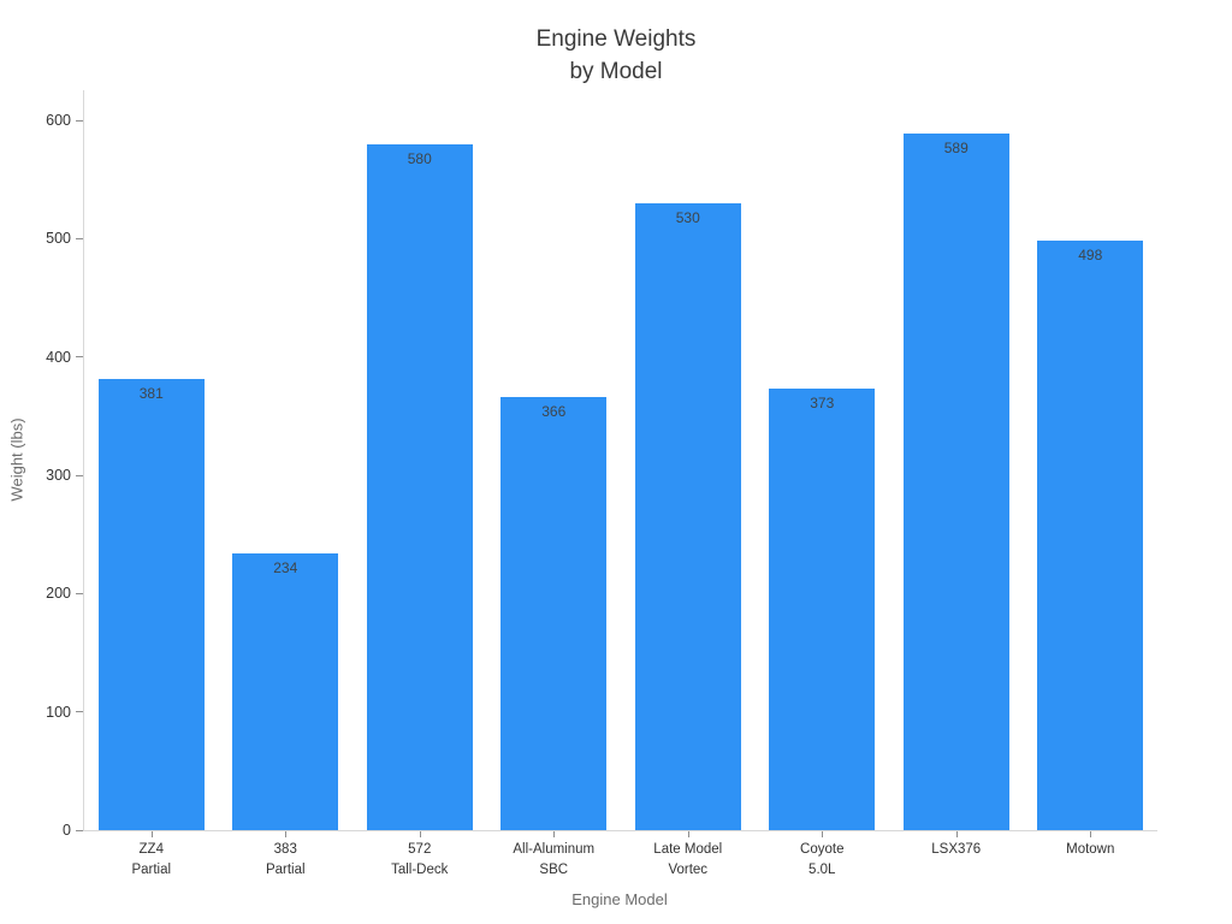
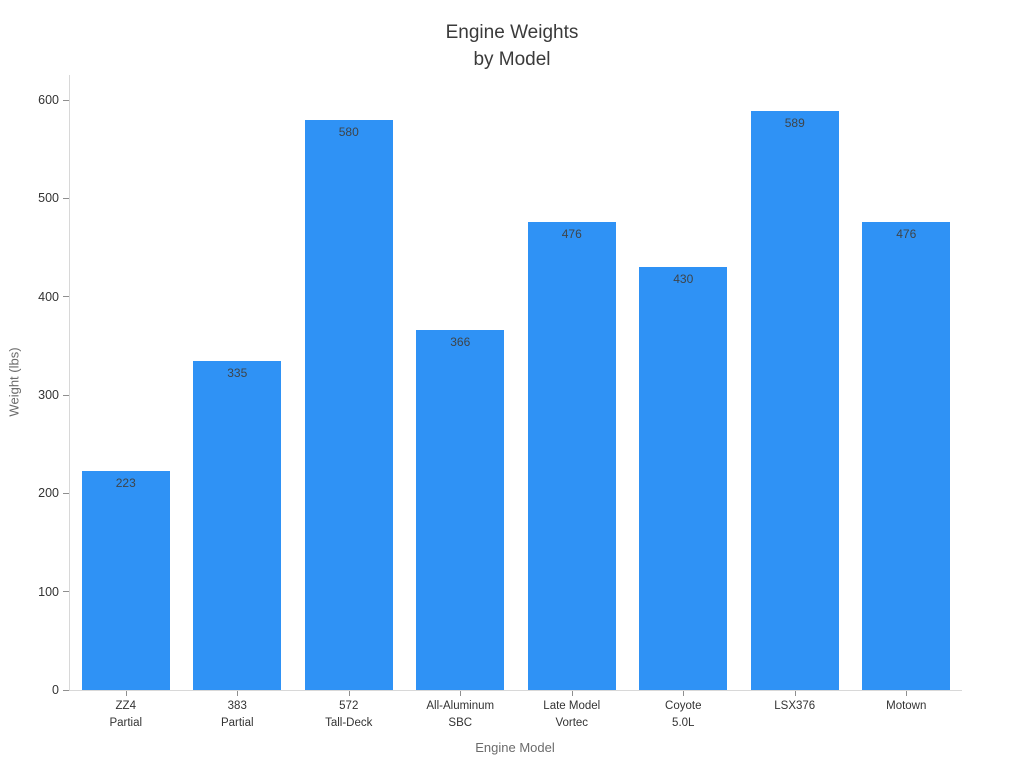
ZZ4 Partial: 381 -> 223
383 Partial: 234 -> 335
Late Model Vortec: 530 -> 476
Coyote 5.0L: 373 -> 430
Motown: 498 -> 476
